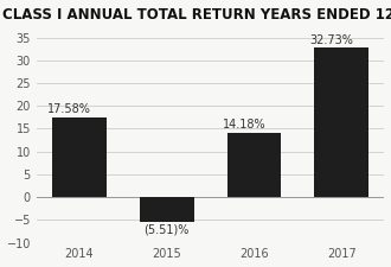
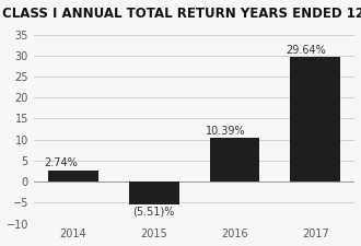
2014: 17.58% -> 2.74%
2016: 14.18% -> 10.39%
2017: 32.73% -> 29.64%
